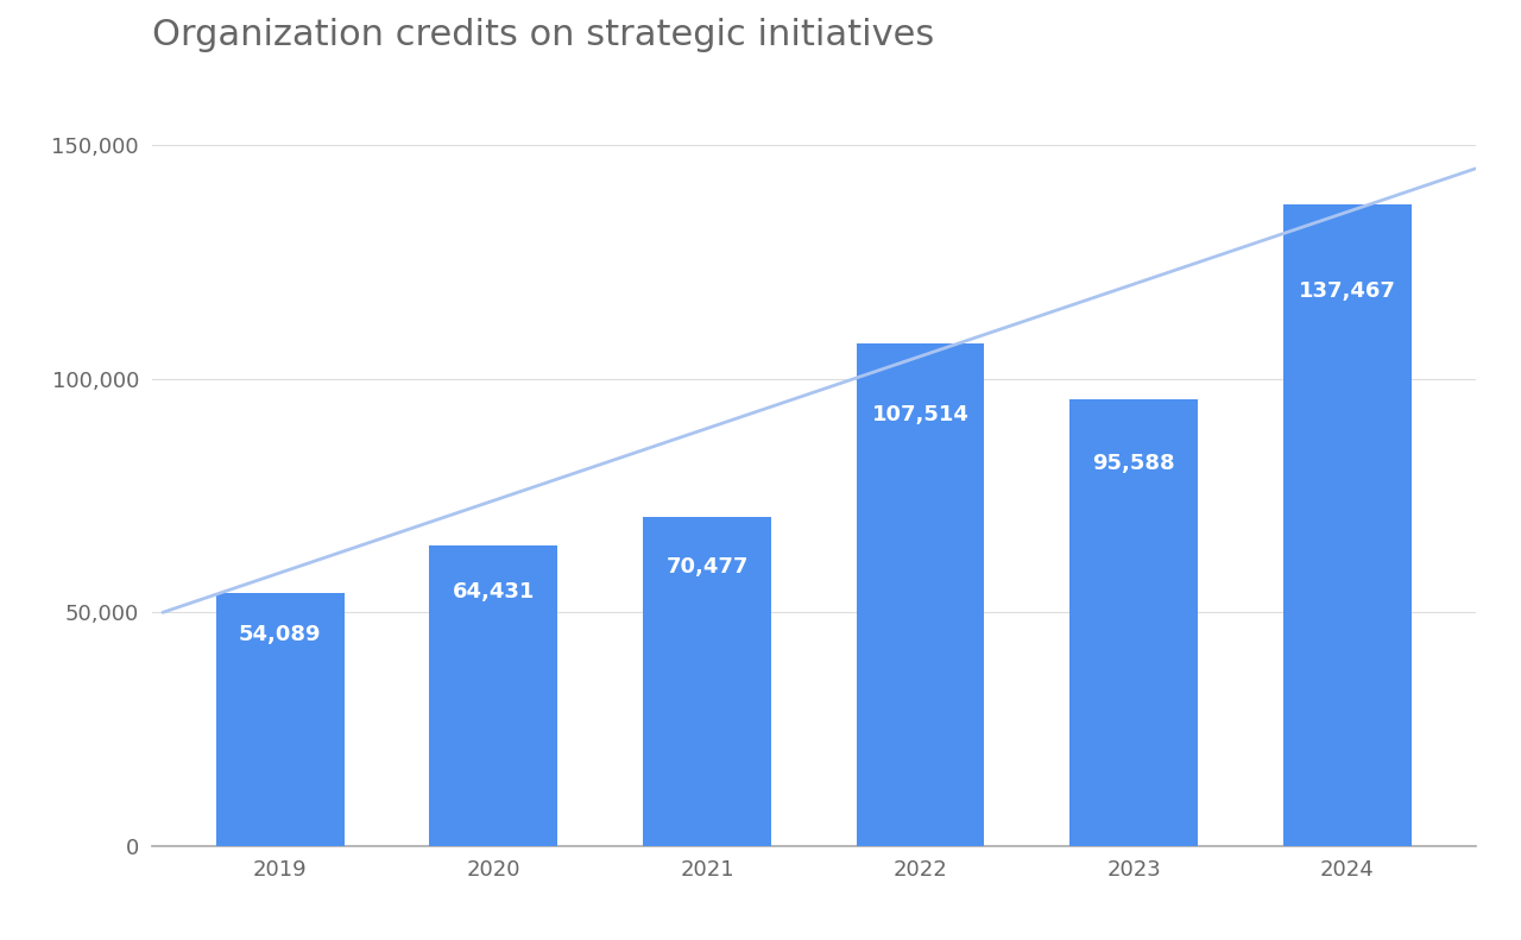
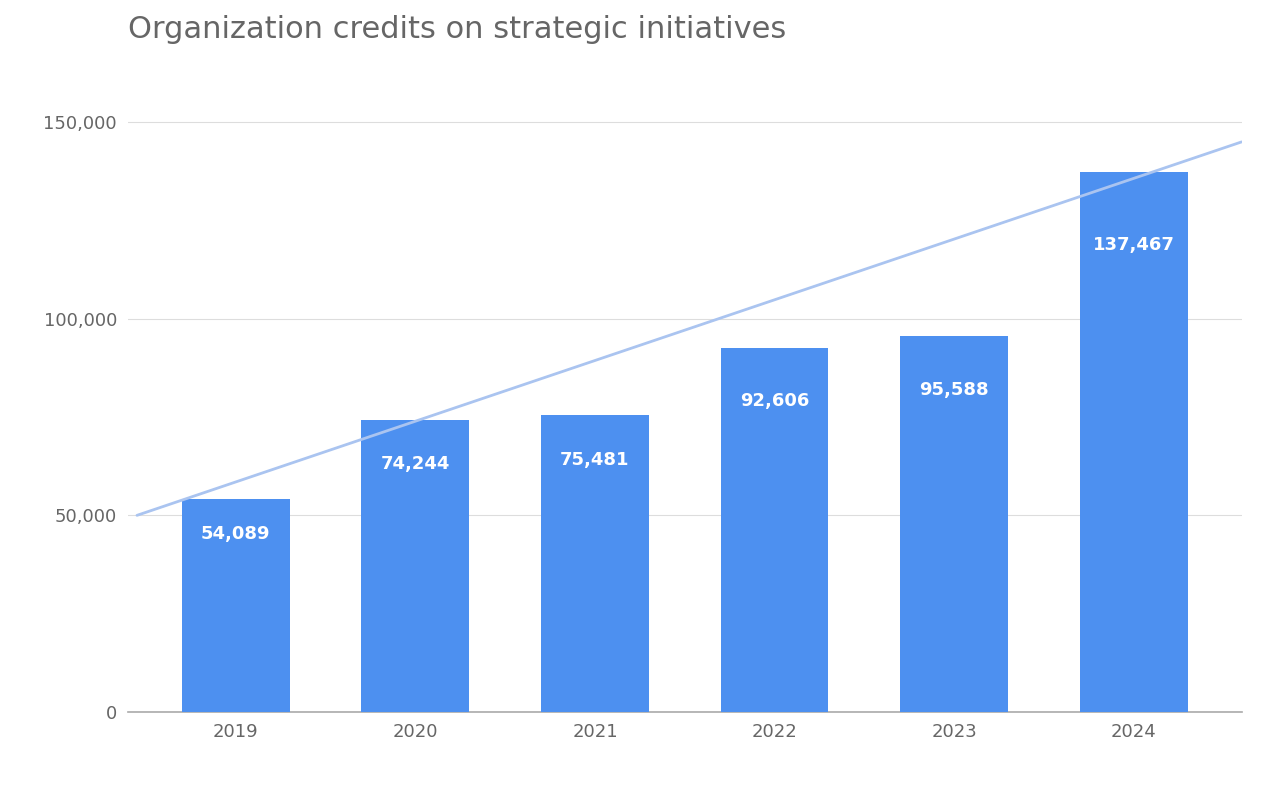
2020: 64,431 -> 74,244
2021: 70,477 -> 75,481
2022: 107,514 -> 92,606
